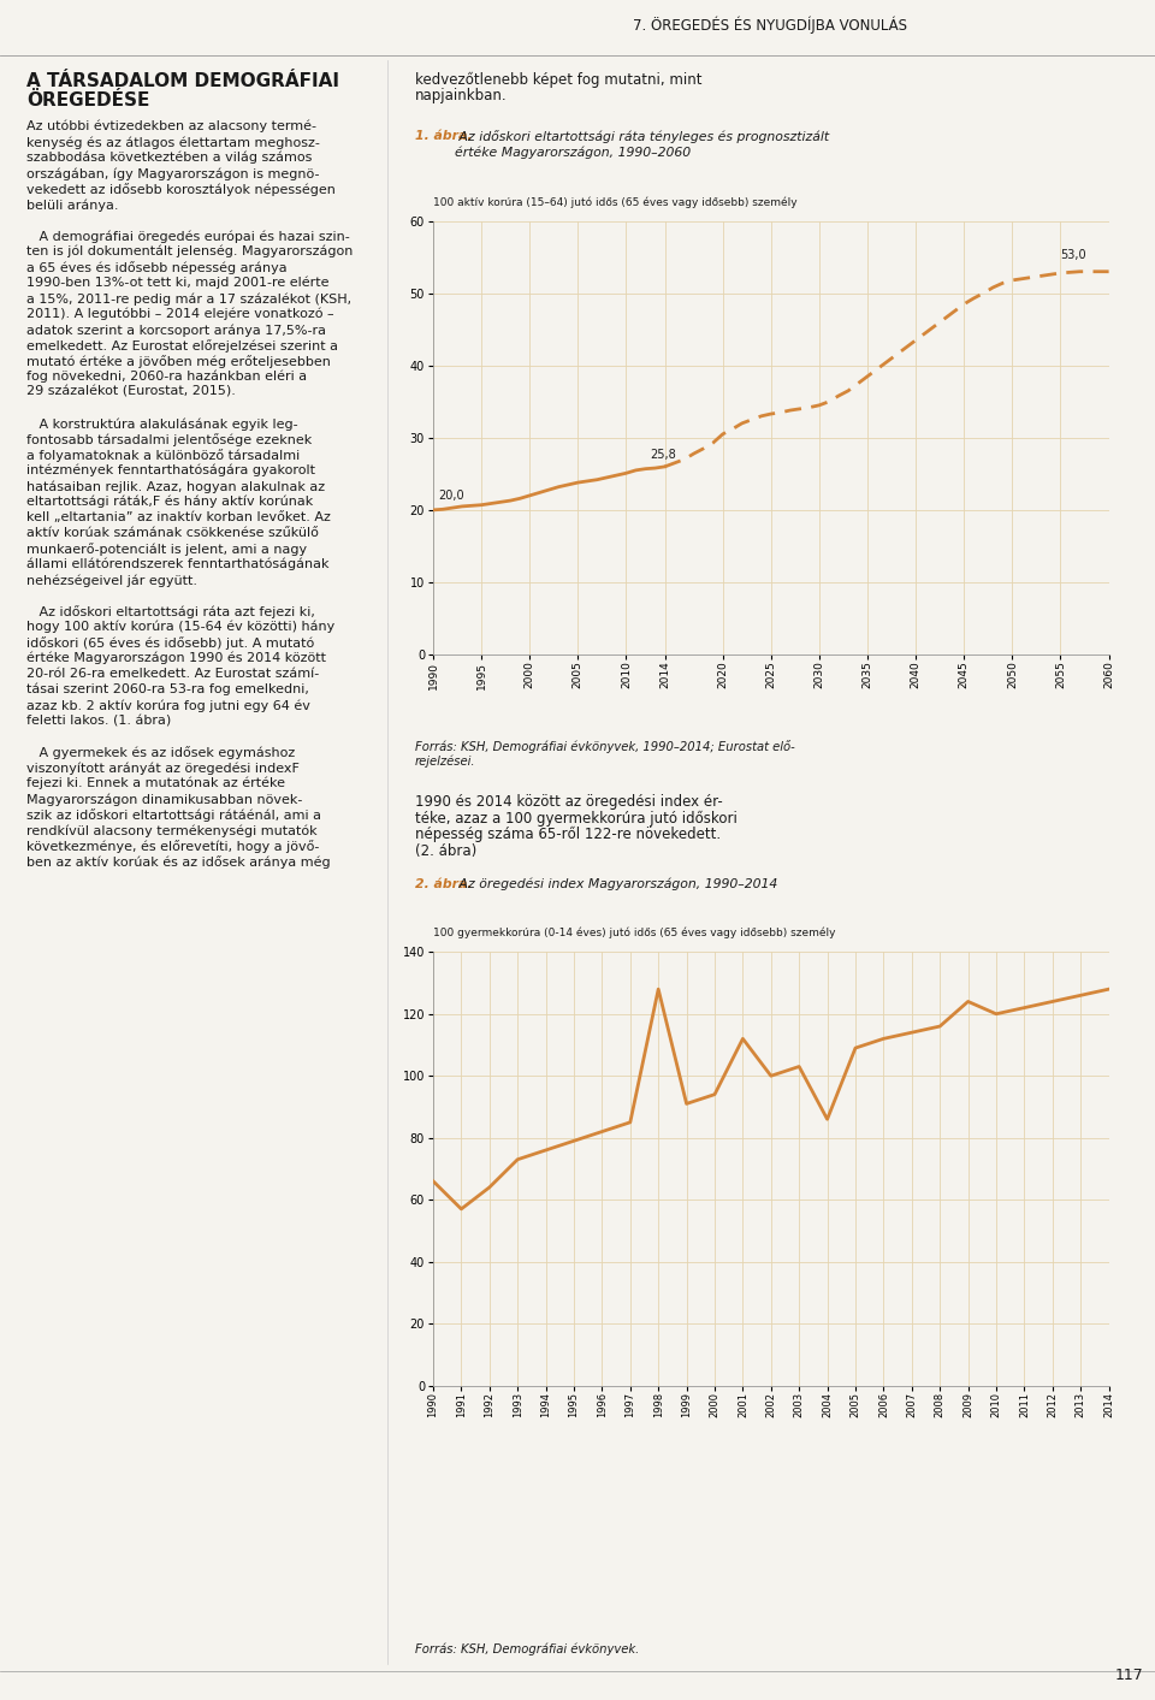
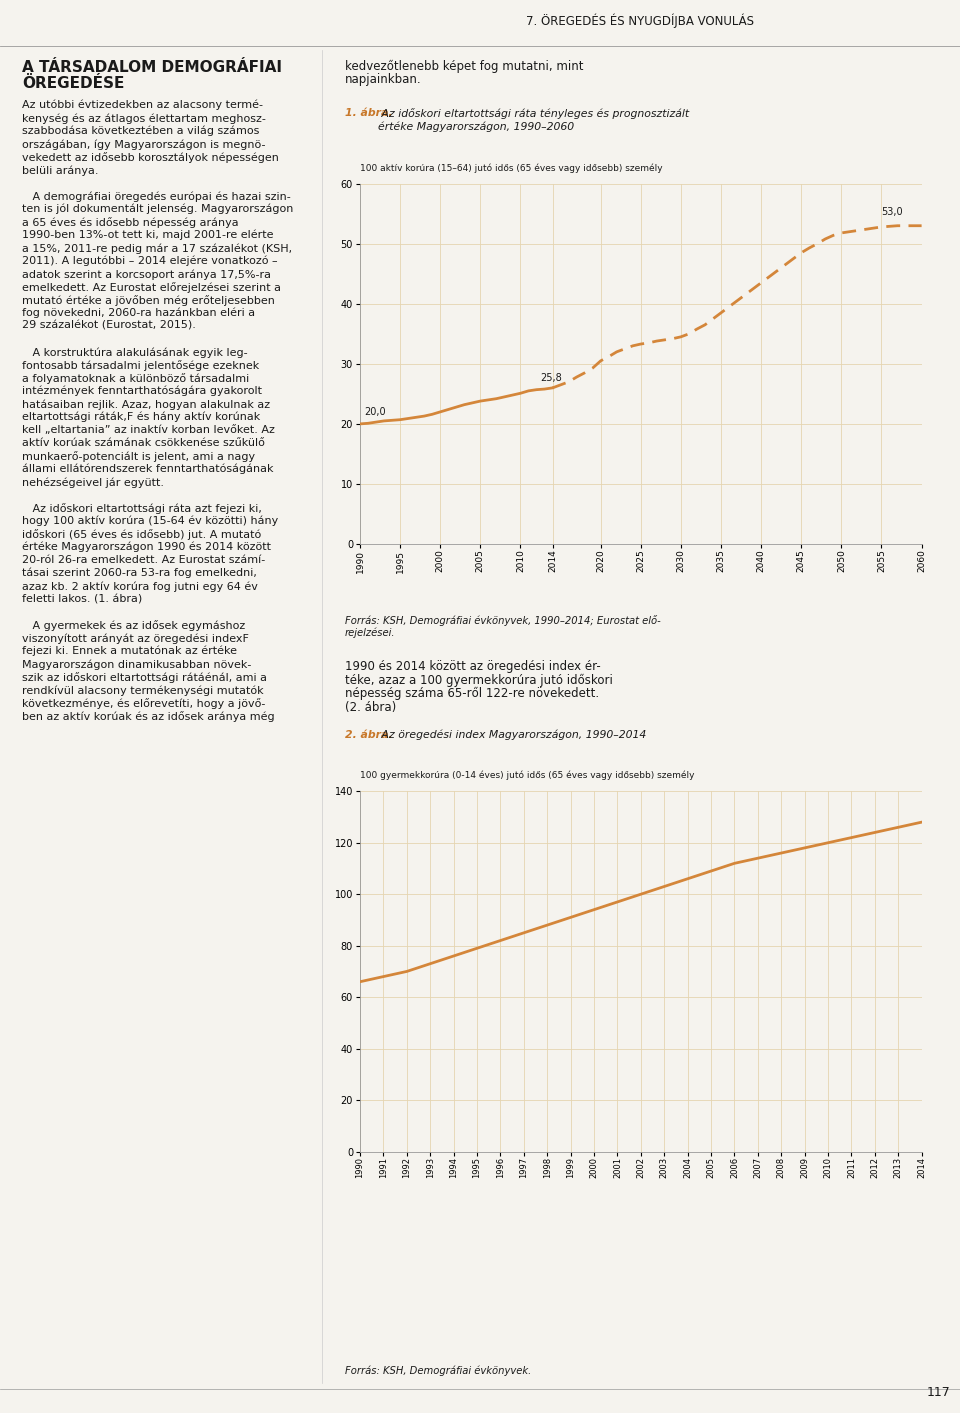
1991: 57 -> 68
1992: 64 -> 70
1998: 128 -> 88
2001: 112 -> 97
2004: 86 -> 106
2009: 124 -> 118
